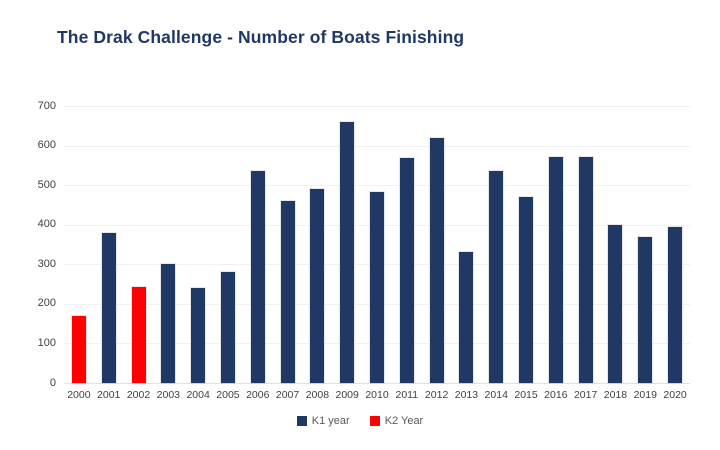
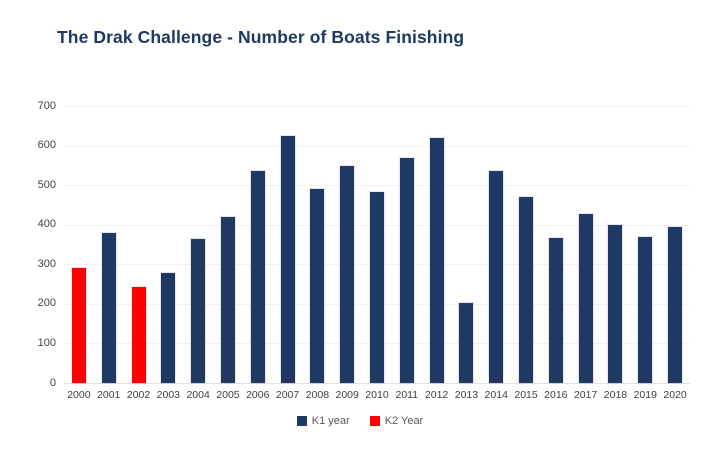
K2 Year/2000: 170 -> 290
K1 year/2003: 300 -> 280
K1 year/2004: 240 -> 360
K1 year/2005: 280 -> 420
K1 year/2007: 460 -> 620
K1 year/2009: 660 -> 550
K1 year/2013: 330 -> 200
K1 year/2016: 570 -> 370
K1 year/2017: 570 -> 430
